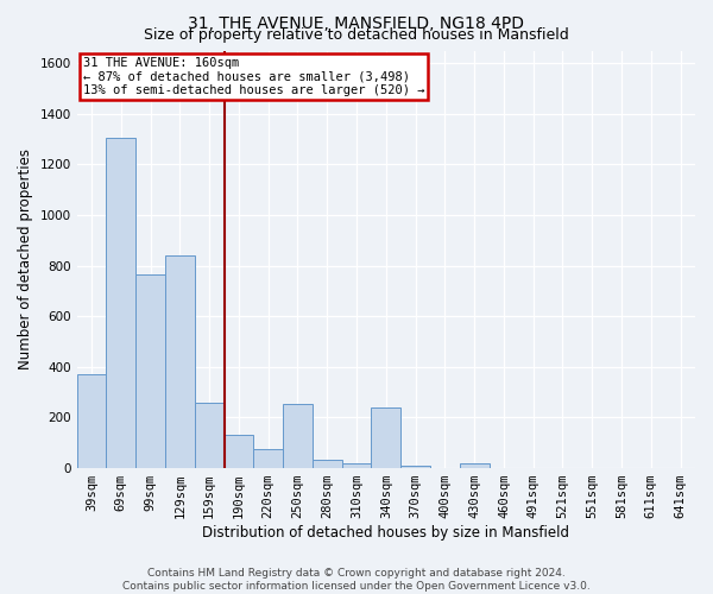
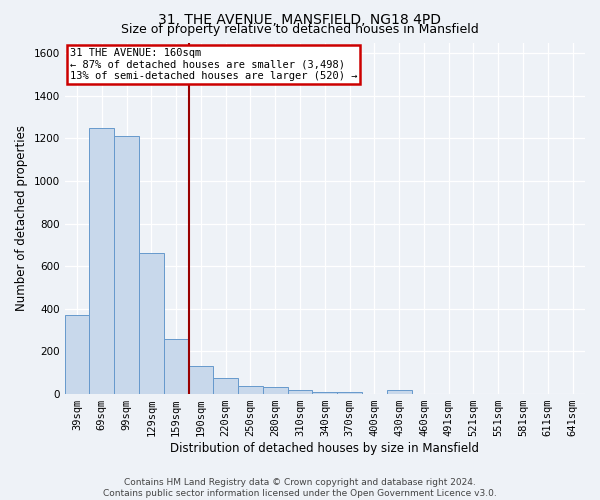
69sqm: 1305 -> 1250
99sqm: 765 -> 1210
129sqm: 840 -> 660
250sqm: 255 -> 40
340sqm: 240 -> 10
